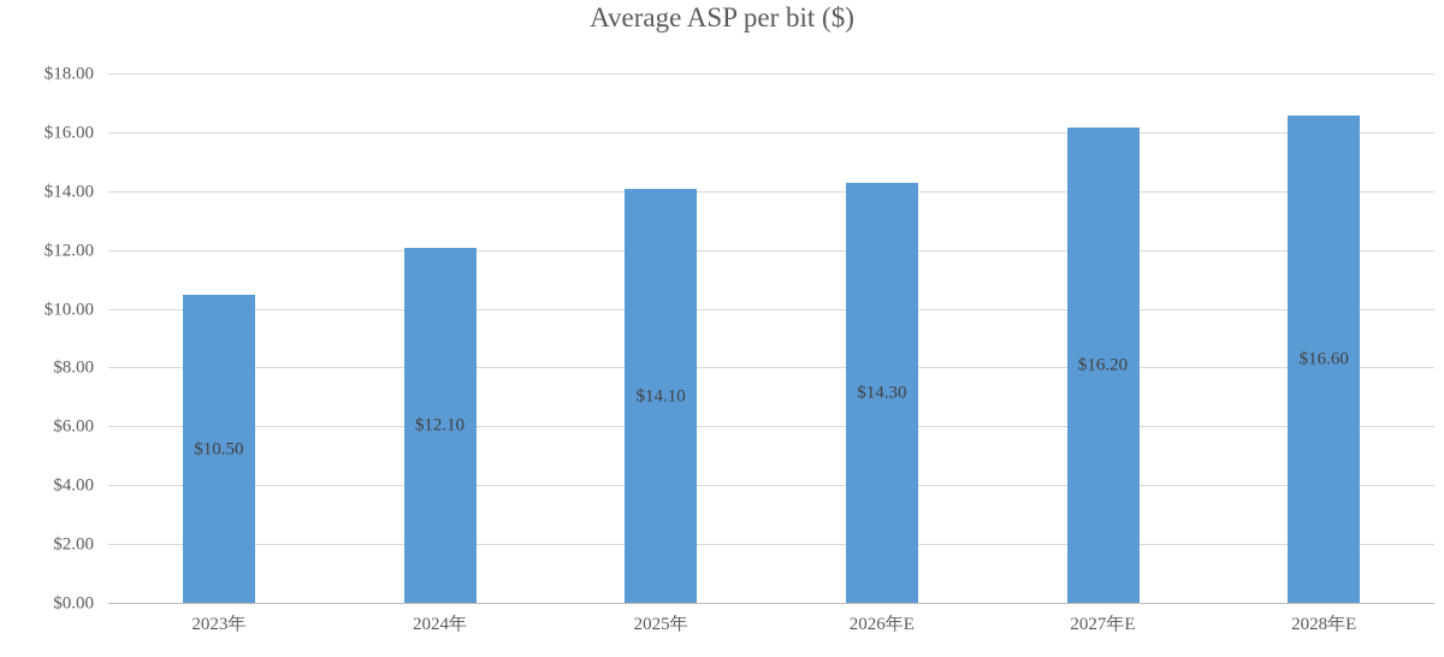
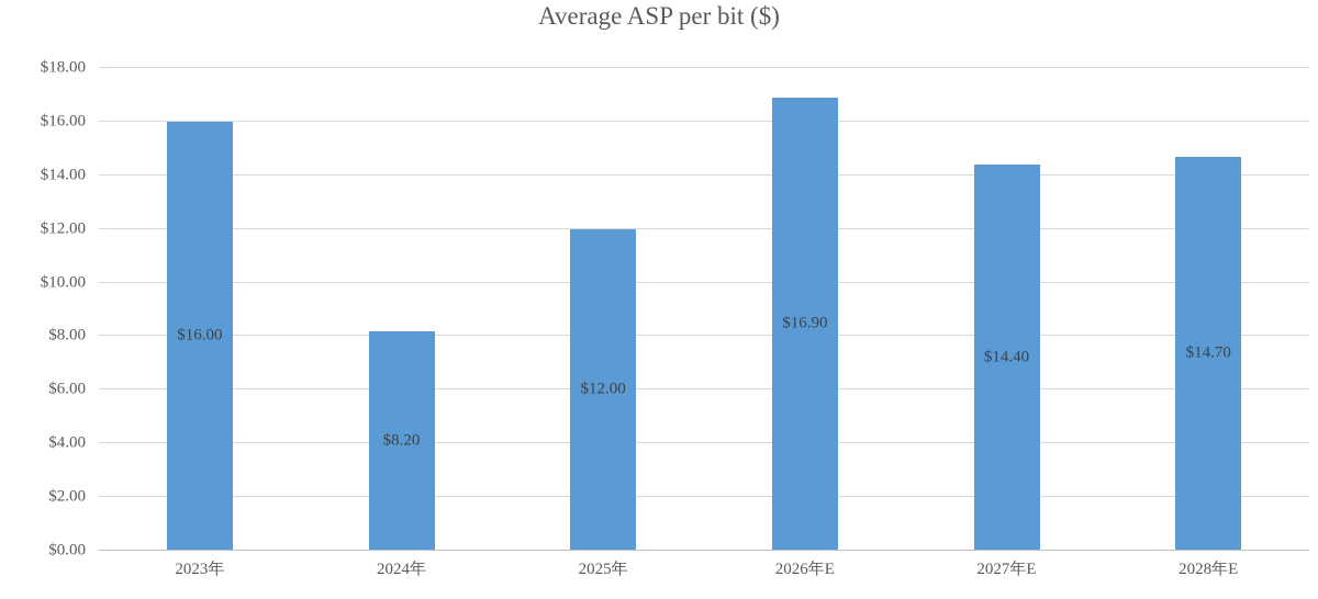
2023年: $10.50 -> $16.00
2024年: $12.10 -> $8.20
2025年: $14.10 -> $12.00
2026年E: $14.30 -> $16.90
2027年E: $16.20 -> $14.40
2028年E: $16.60 -> $14.70
